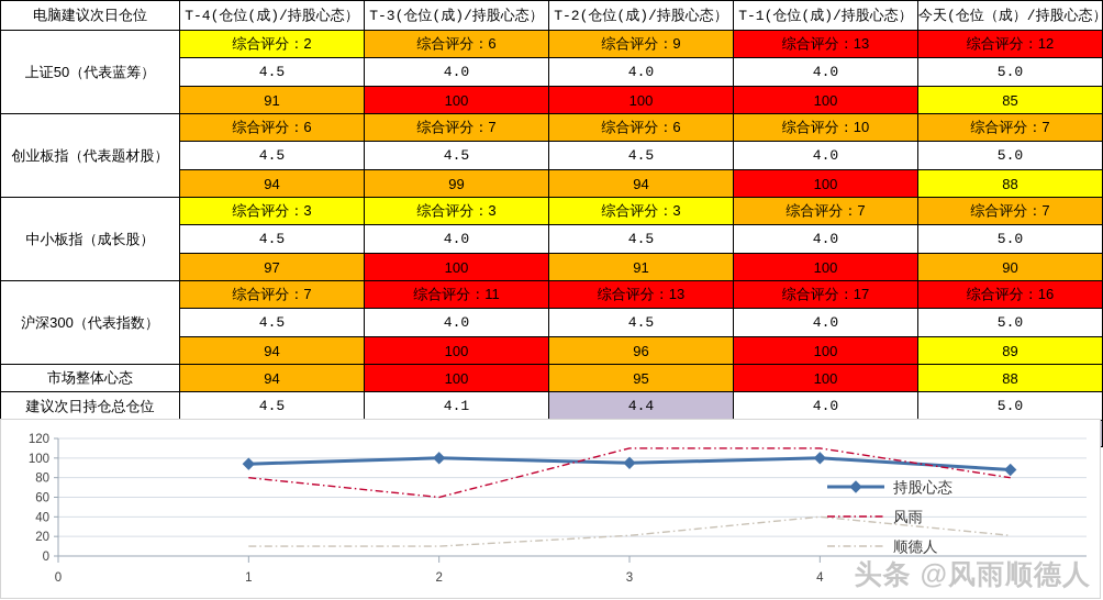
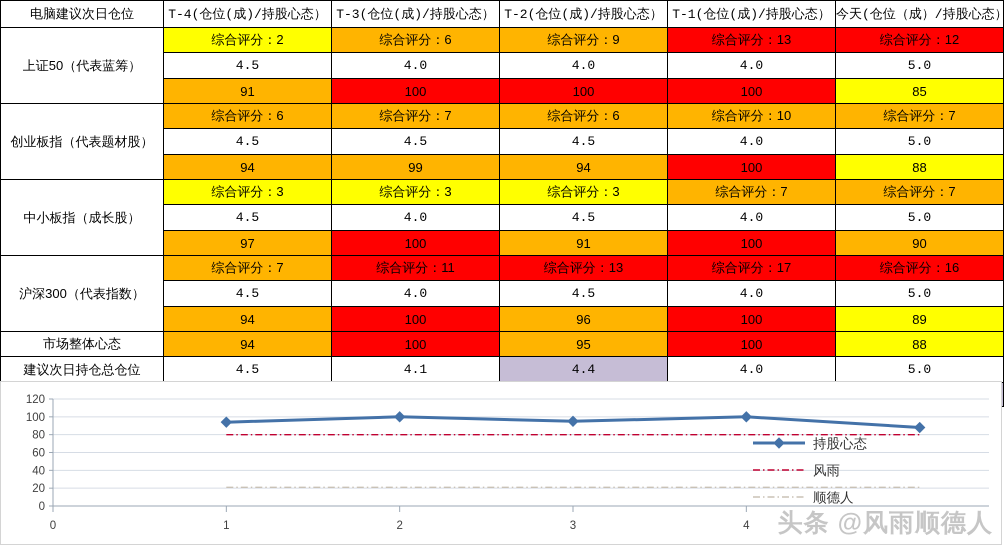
顺德人/1: 10 -> 20
风雨/2: 60 -> 80
顺德人/2: 10 -> 20
风雨/3: 110 -> 80
风雨/4: 110 -> 80
顺德人/4: 40 -> 20
